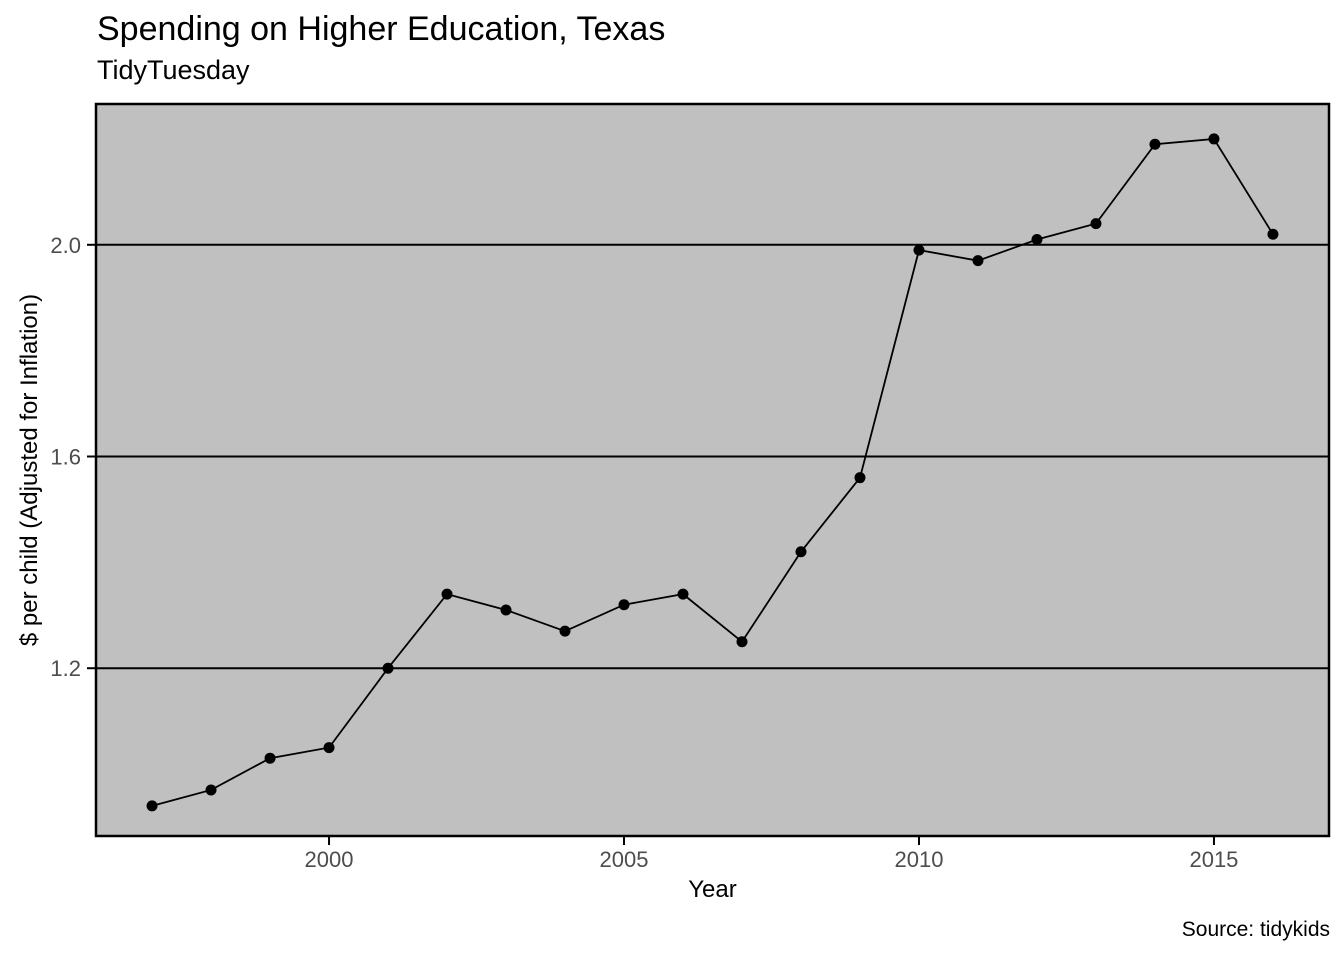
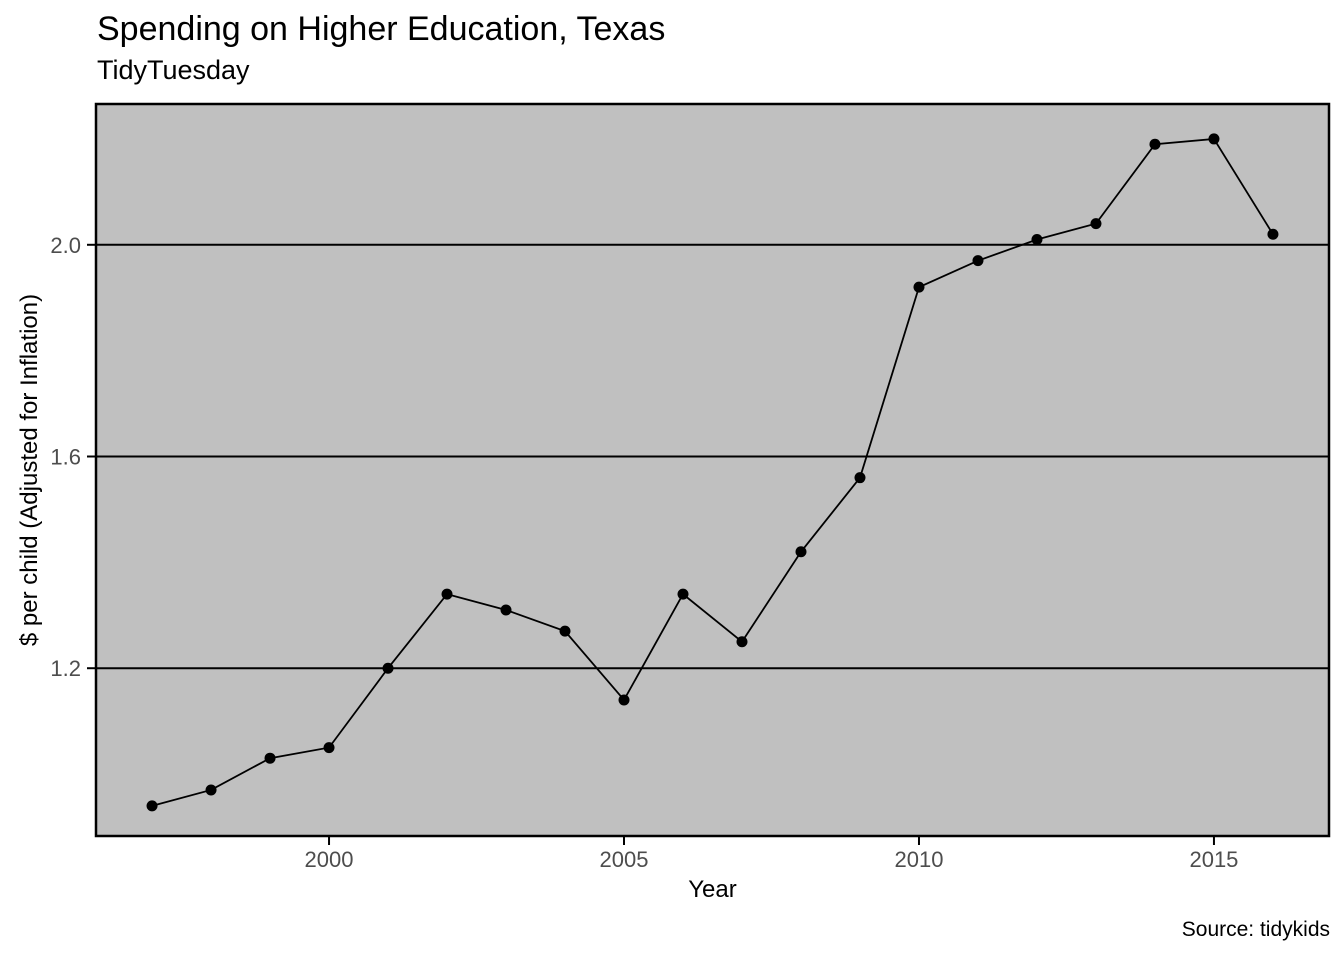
2005: 1.32 -> 1.14
2010: 1.99 -> 1.92
